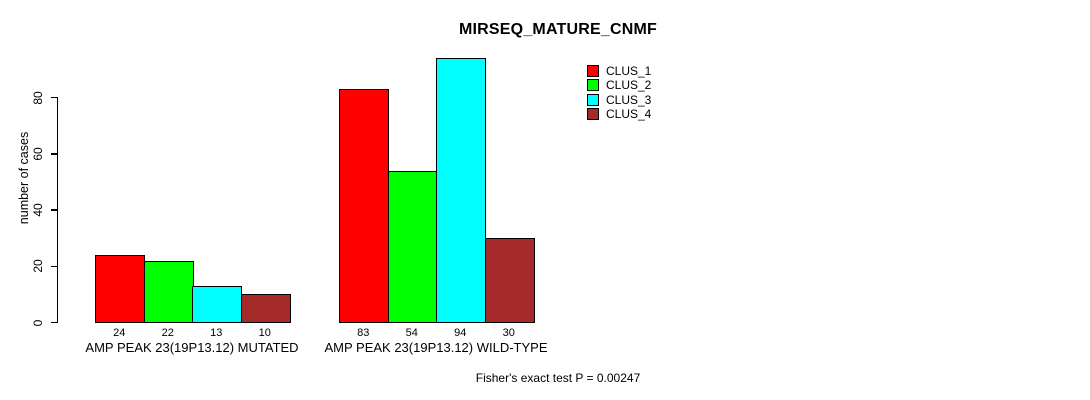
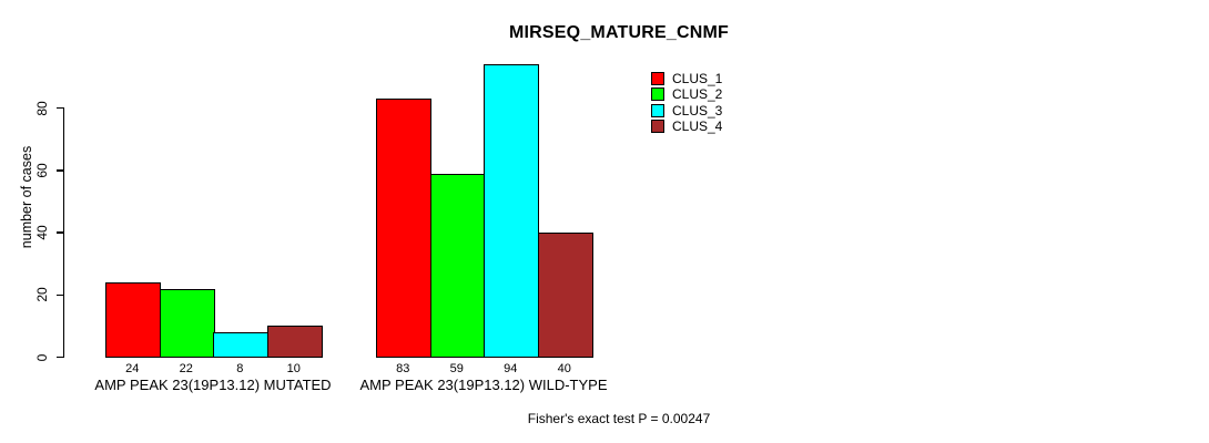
CLUS_3/AMP PEAK 23(19P13.12) MUTATED: 13 -> 8
CLUS_2/AMP PEAK 23(19P13.12) WILD-TYPE: 54 -> 59
CLUS_4/AMP PEAK 23(19P13.12) WILD-TYPE: 30 -> 40
